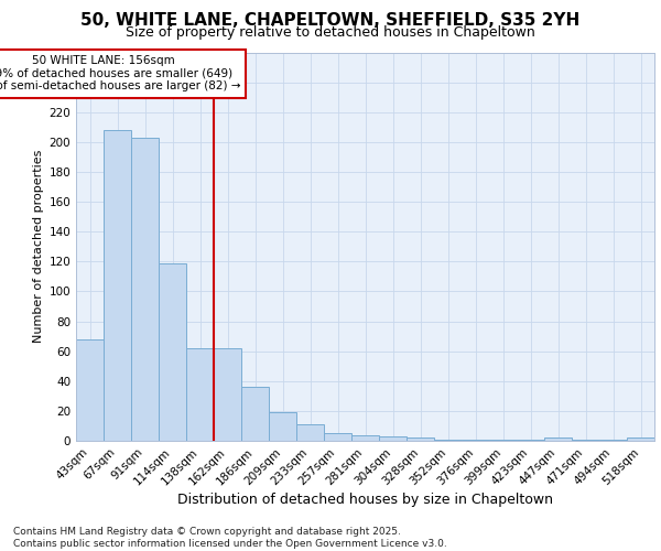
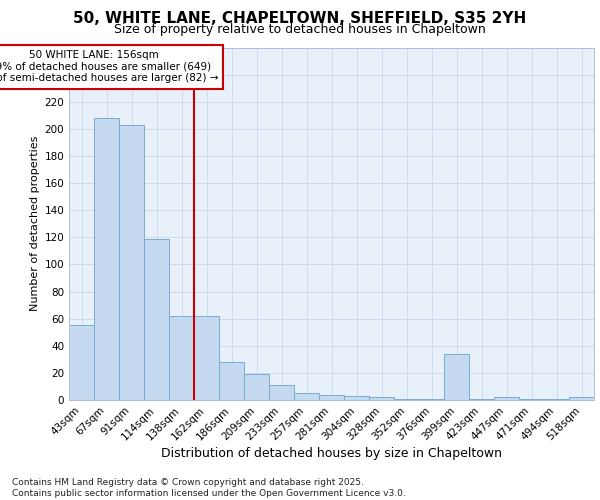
43sqm: 68 -> 55
186sqm: 36 -> 28
399sqm: 1 -> 34
